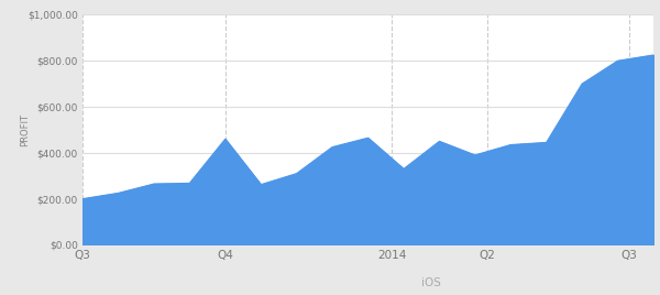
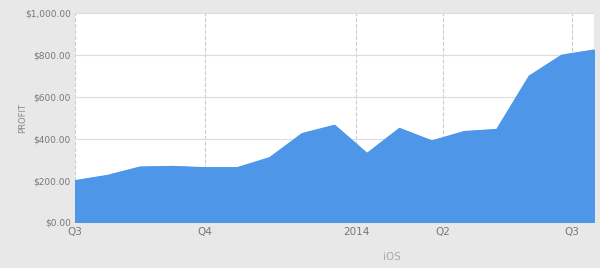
Q4: $460 -> $262
